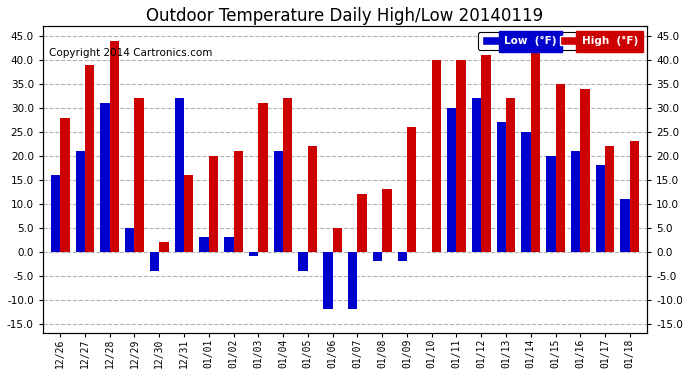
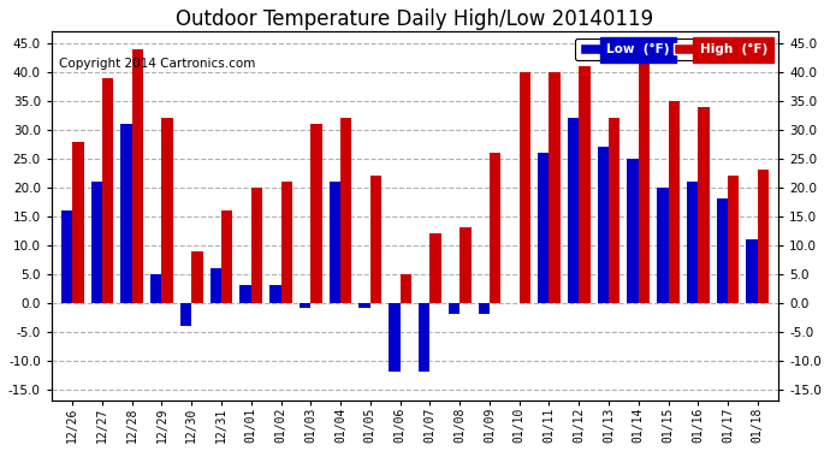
High (°F)/12/30: 2 -> 9
Low (°F)/12/31: 32 -> 6
Low (°F)/01/05: -4 -> -1
Low (°F)/01/11: 30 -> 26
